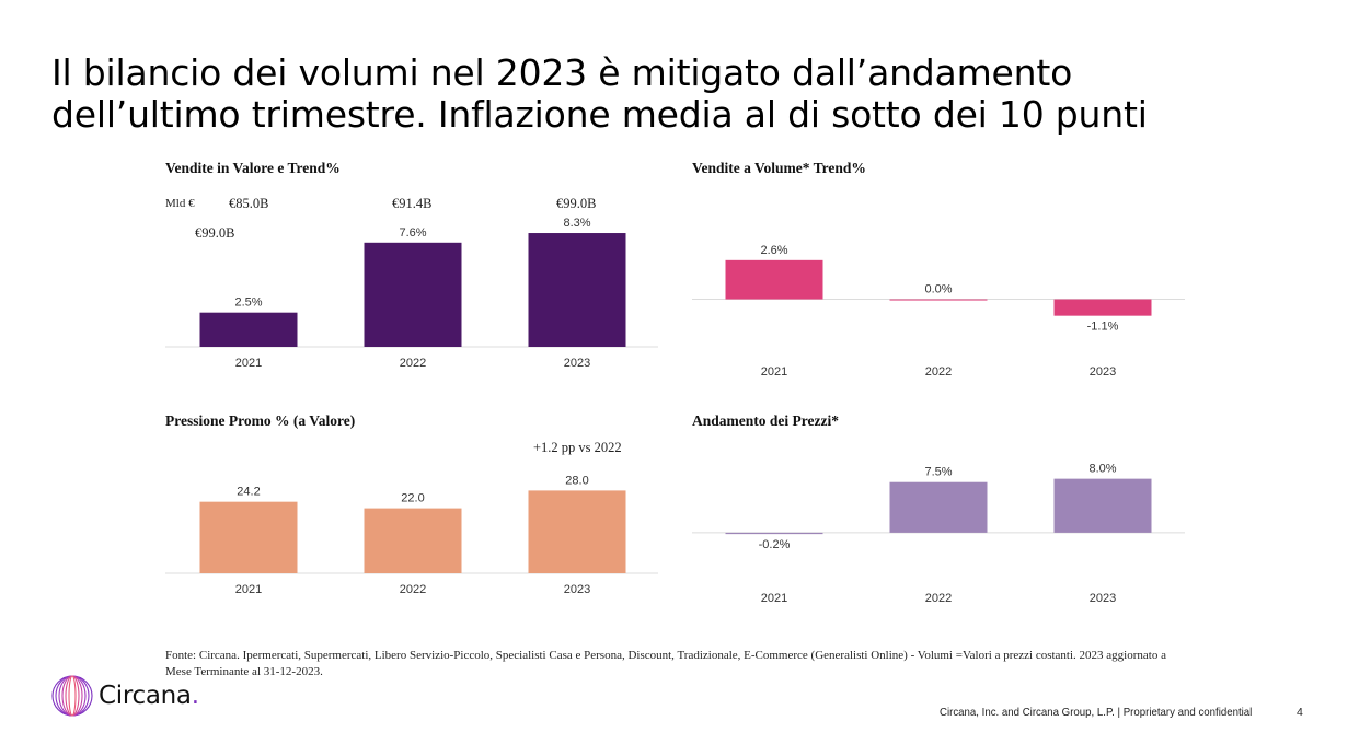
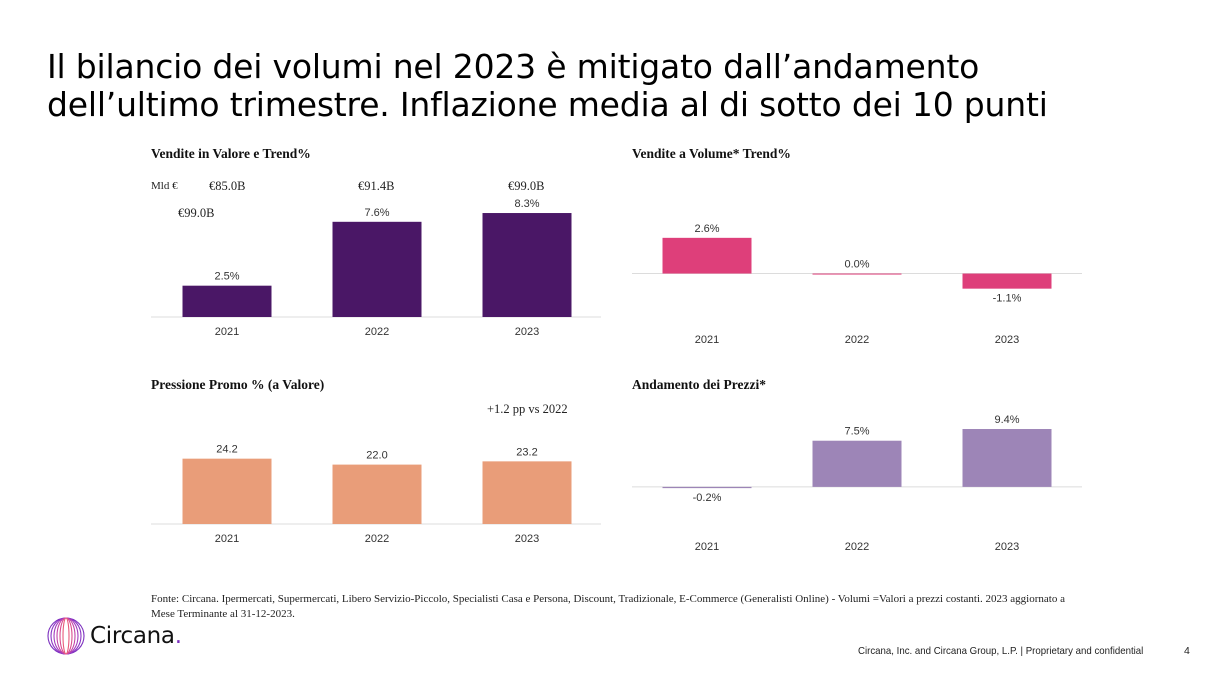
Pressione Promo % (a Valore)/2023: 28.0 -> 23.2
Andamento dei Prezzi*/2023: 8.0% -> 9.4%
